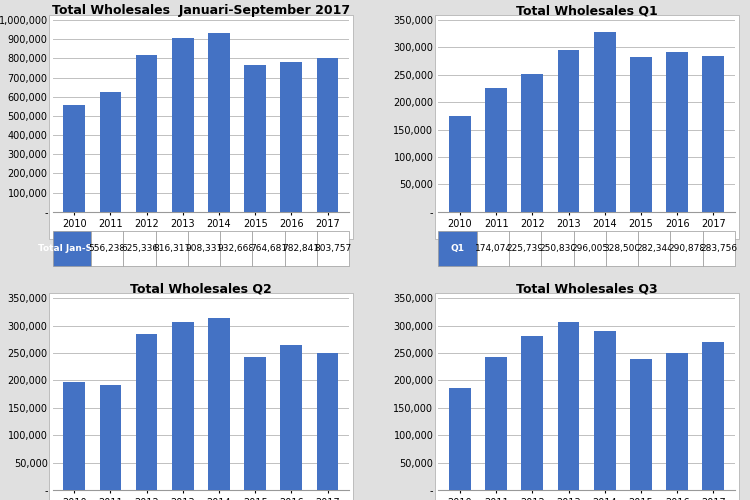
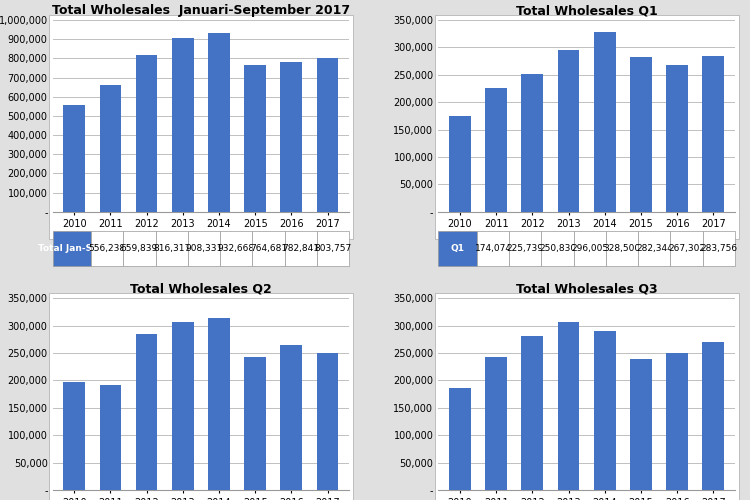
Total Wholesales Januari-September 2017/2011: 625,336 -> 659,839
Total Wholesales Q1/2016: 290,878 -> 267,302
